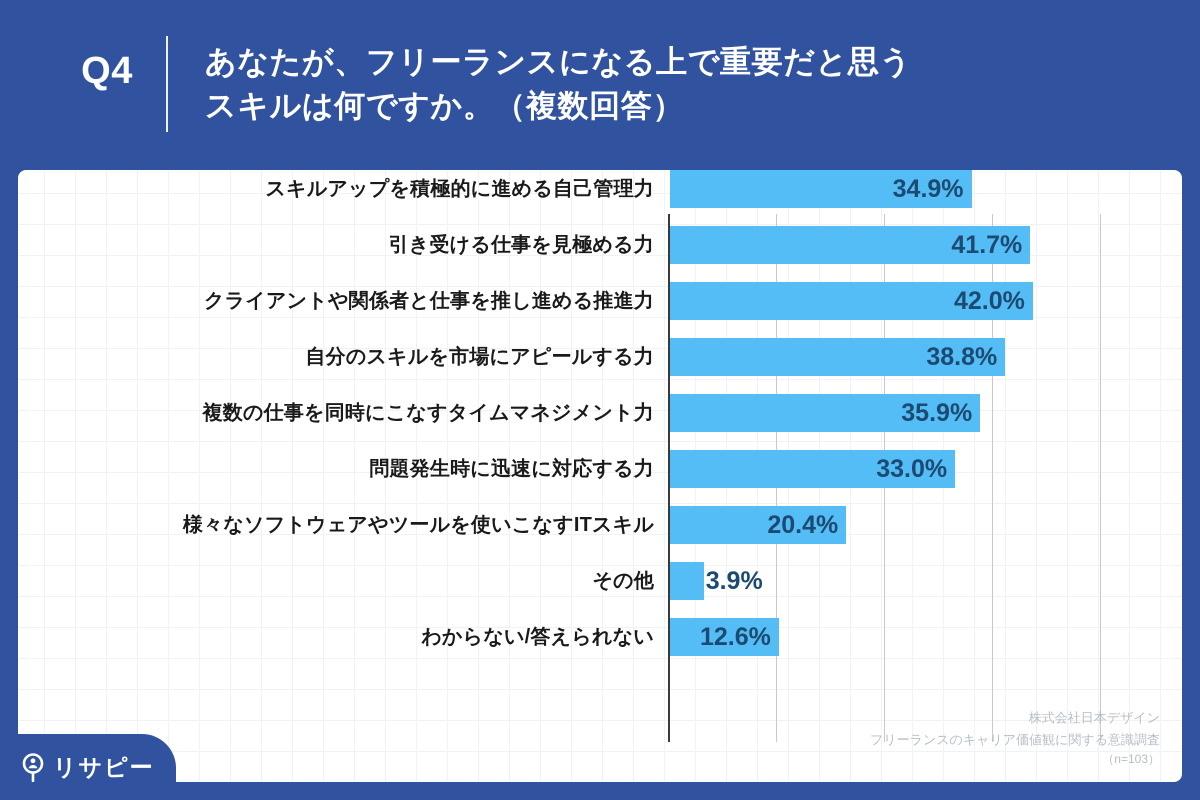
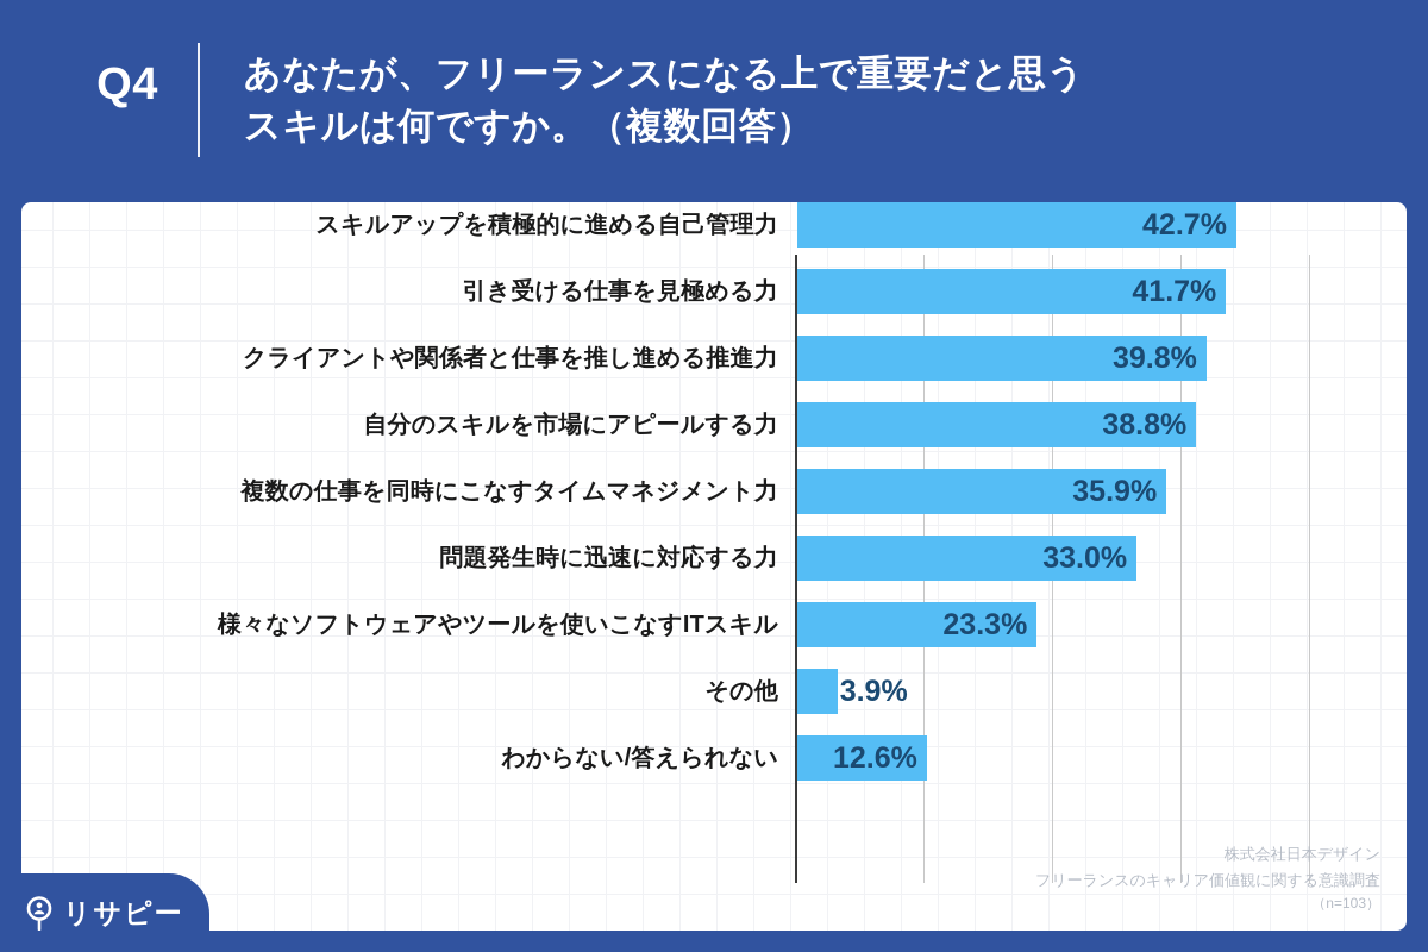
スキルアップを積極的に進める自己管理力: 34.9% -> 42.7%
クライアントや関係者と仕事を推し進める推進力: 42.0% -> 39.8%
様々なソフトウェアやツールを使いこなすITスキル: 20.4% -> 23.3%
